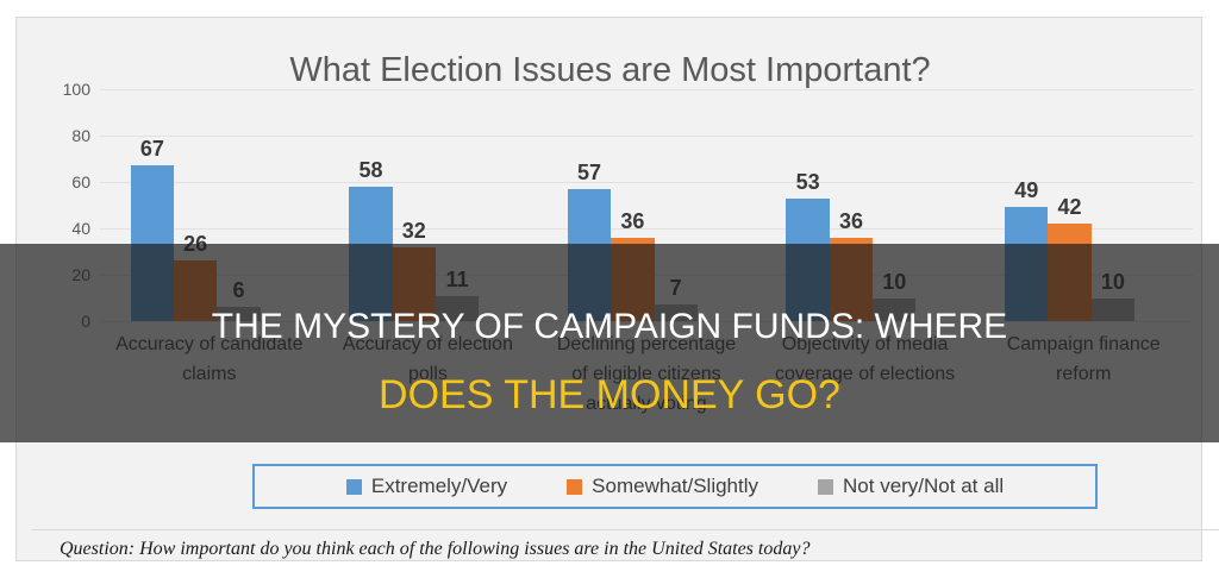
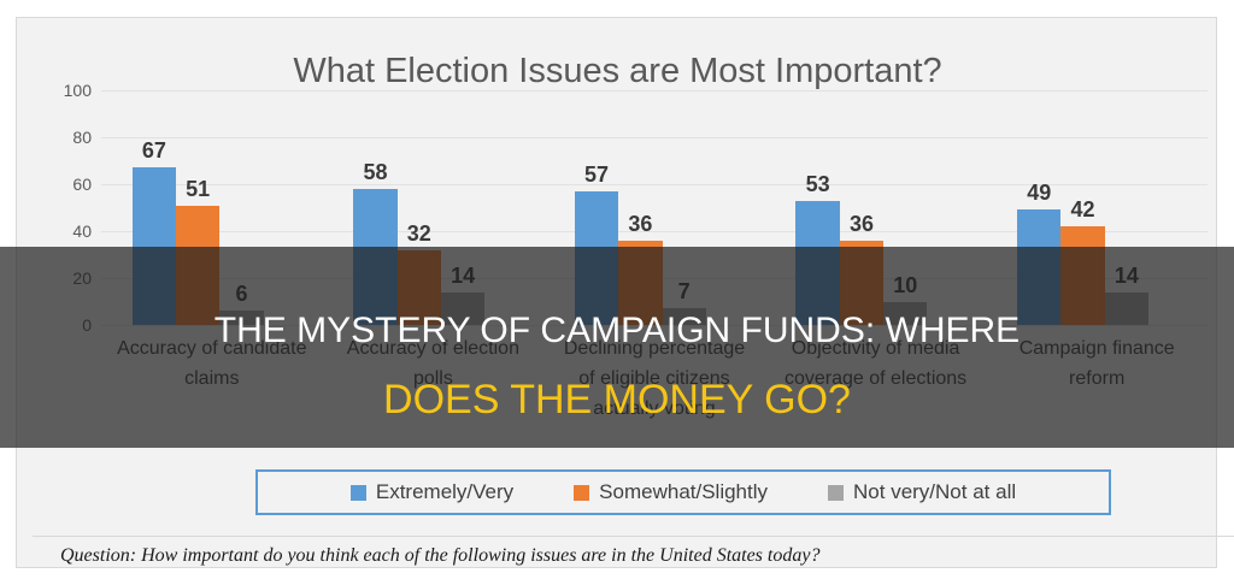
Somewhat/Slightly/Accuracy of candidate claims: 26 -> 51
Not very/Not at all/Accuracy of election polls: 11 -> 14
Not very/Not at all/Campaign finance reform: 10 -> 14
